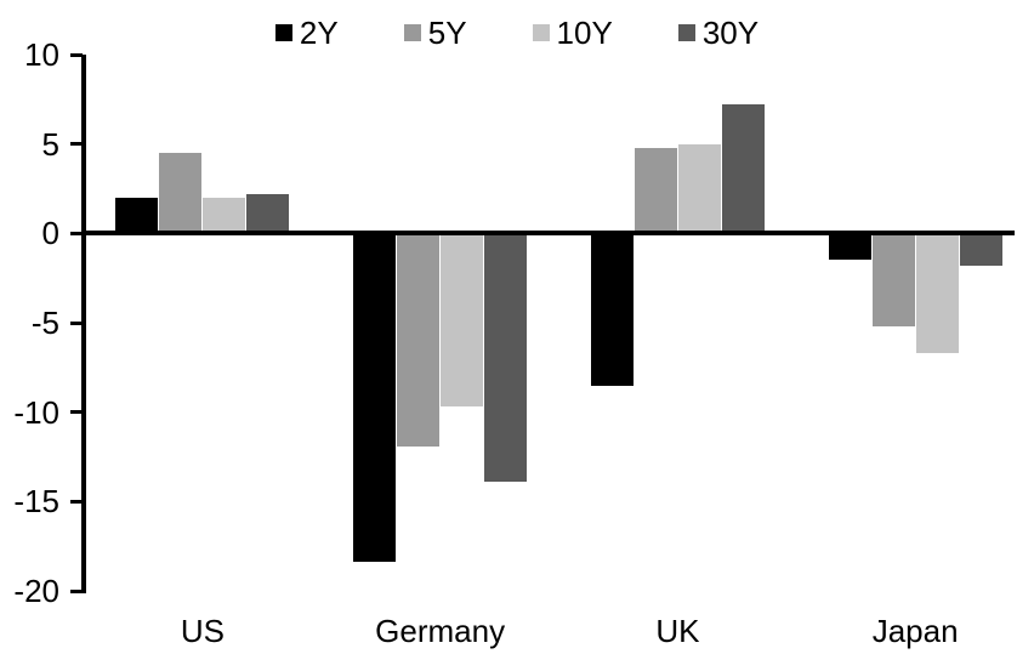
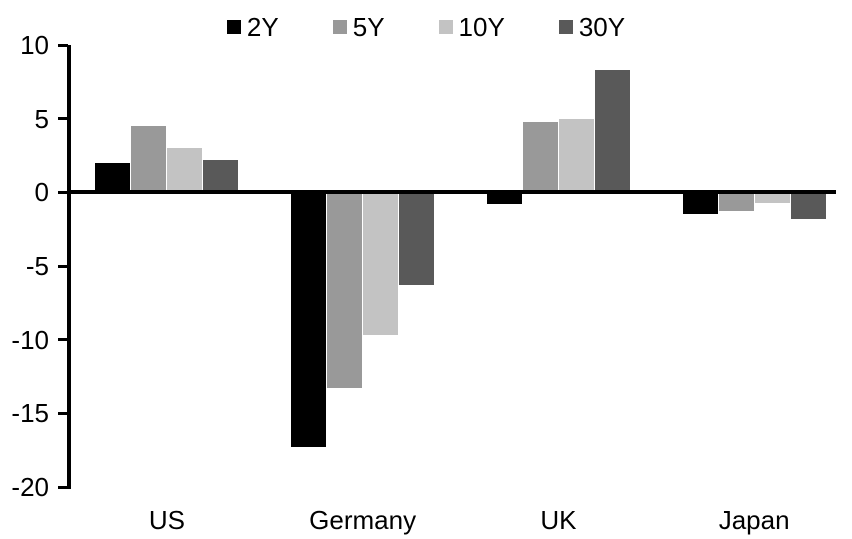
10Y/US: 2.0 -> 3.0
2Y/Germany: -18.4 -> -17.3
5Y/Germany: -11.9 -> -13.3
30Y/Germany: -13.9 -> -6.3
2Y/UK: -8.5 -> -0.8
30Y/UK: 7.2 -> 8.3
5Y/Japan: -5.2 -> -1.3
10Y/Japan: -6.7 -> -0.7
